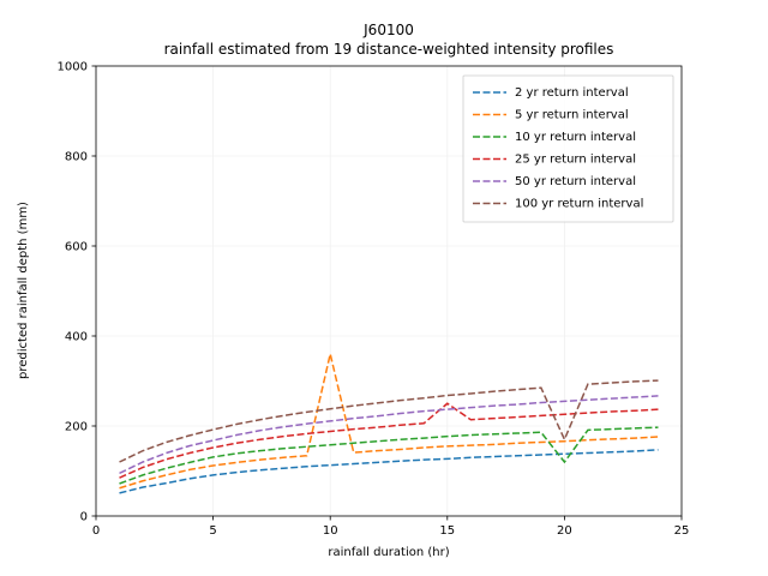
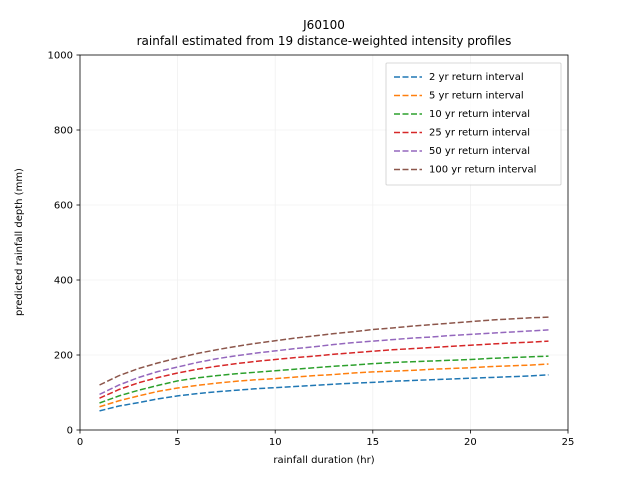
5 yr return interval/10: 360 -> 140
25 yr return interval/15: 250 -> 210
10 yr return interval/20: 120 -> 190
100 yr return interval/20: 170 -> 290
